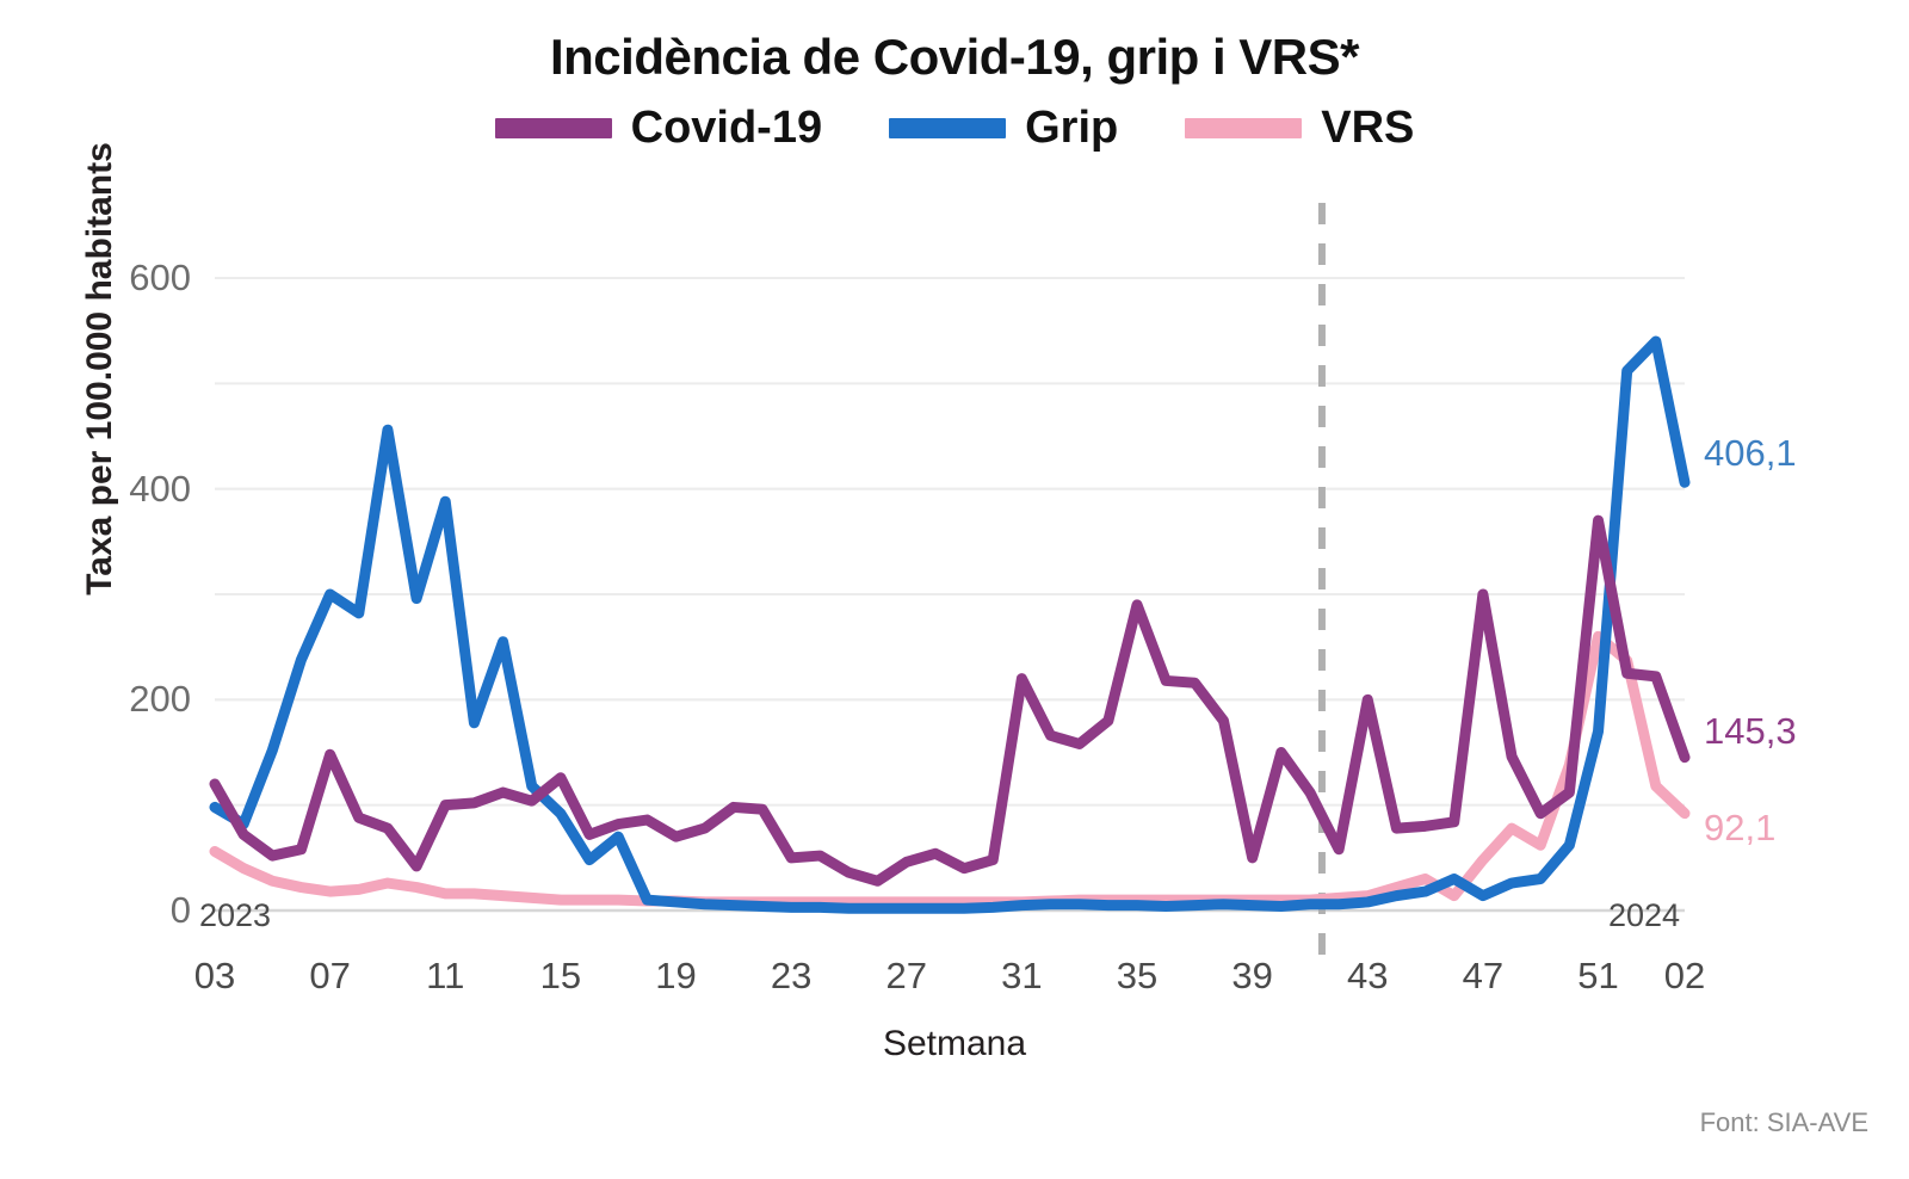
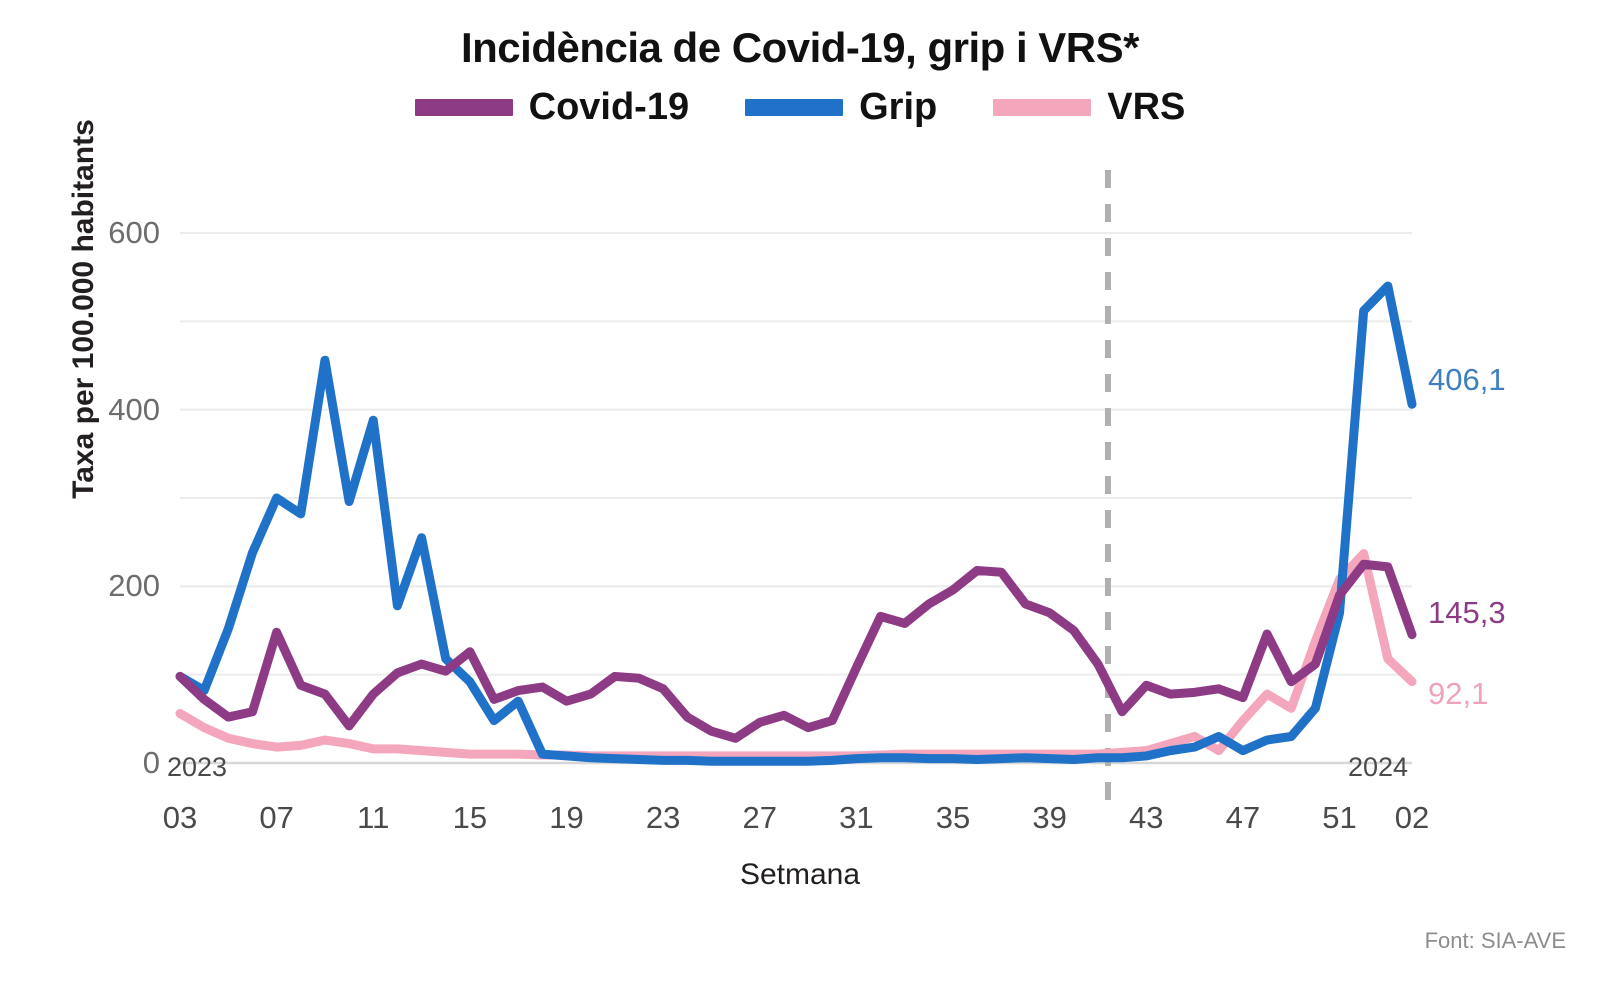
Covid-19/03: 120 -> 100
Covid-19/11: 100 -> 80
Covid-19/23: 50 -> 80
Covid-19/31: 220 -> 110
Covid-19/35: 290 -> 200
Covid-19/39: 50 -> 170
Covid-19/43: 200 -> 90
Covid-19/47: 300 -> 70
Covid-19/51: 370 -> 190
VRS/51: 260 -> 210
